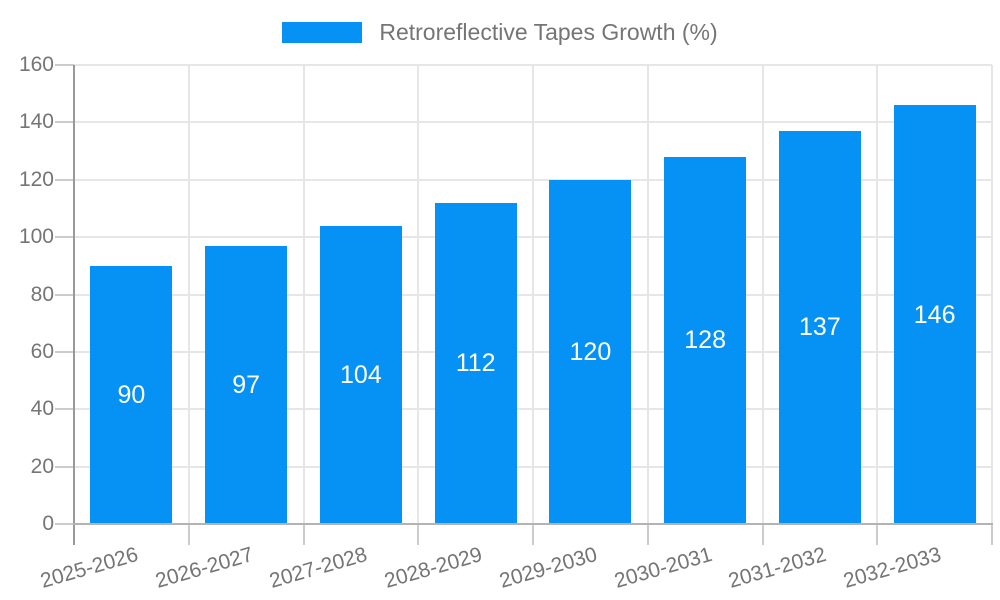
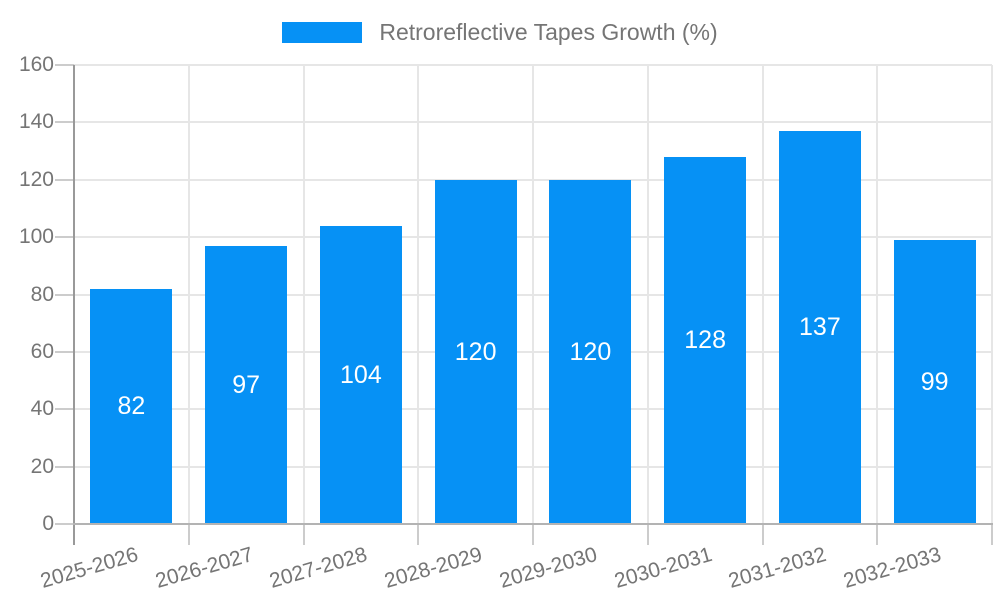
2025-2026: 90 -> 82
2028-2029: 112 -> 120
2032-2033: 146 -> 99
